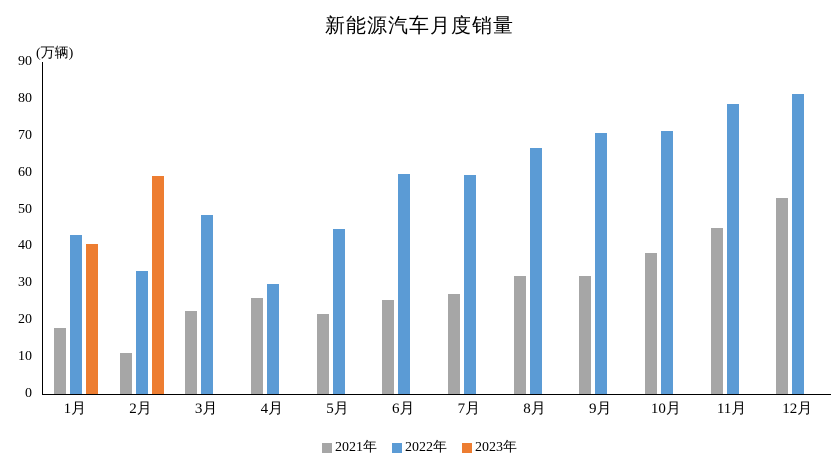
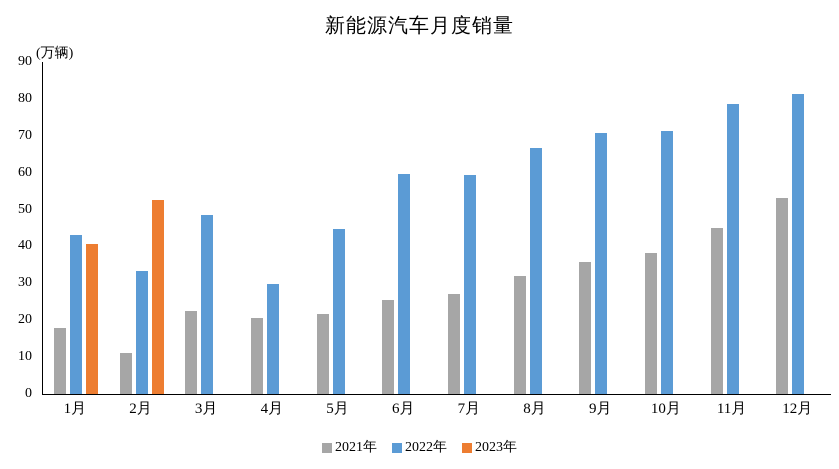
2023年/2月: 59 -> 52
2021年/4月: 26 -> 21
2021年/9月: 32 -> 36
